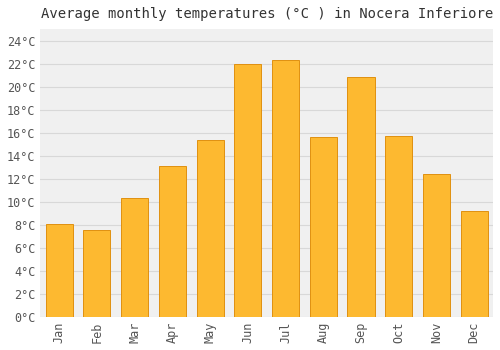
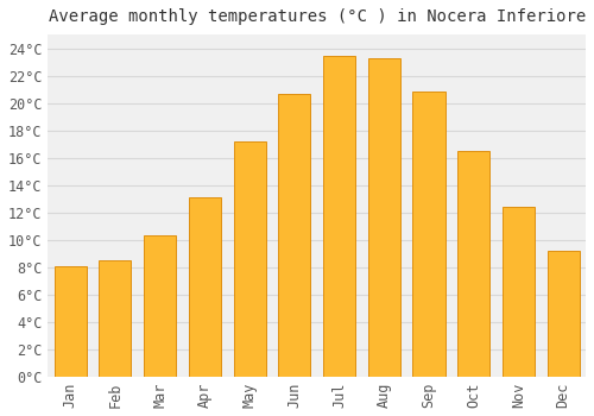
Feb: 7.5°C -> 8.5°C
May: 15.4°C -> 17.2°C
Jun: 22.0°C -> 20.7°C
Jul: 22.3°C -> 23.4°C
Aug: 15.6°C -> 23.3°C
Oct: 15.7°C -> 16.5°C
